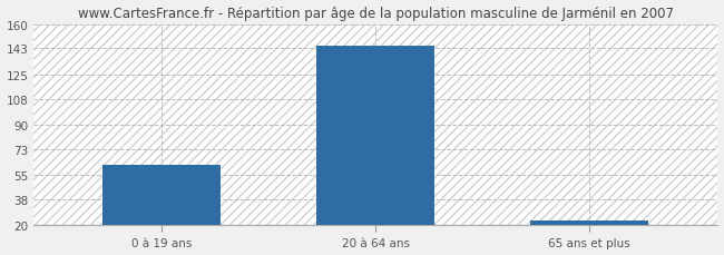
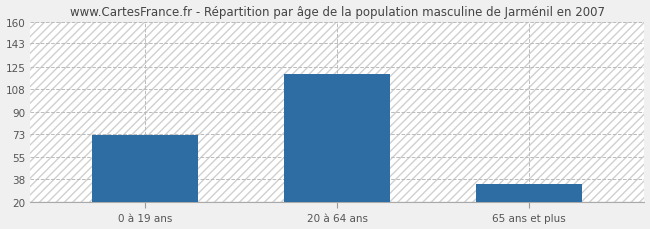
0 à 19 ans: 62 -> 72
20 à 64 ans: 145 -> 119
65 ans et plus: 23 -> 34
